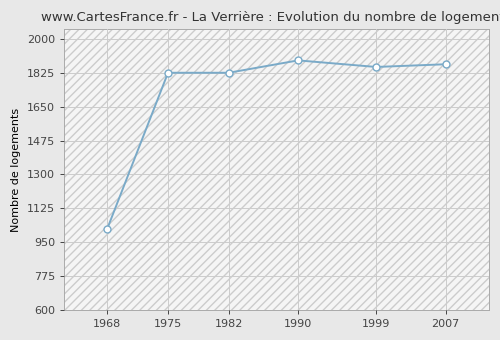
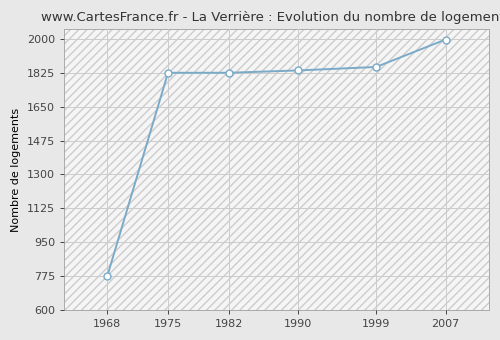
1968: 1020 -> 780
1990: 1890 -> 1840
2007: 1870 -> 2000
